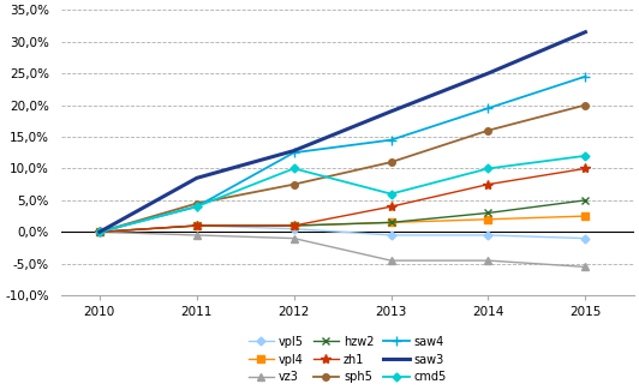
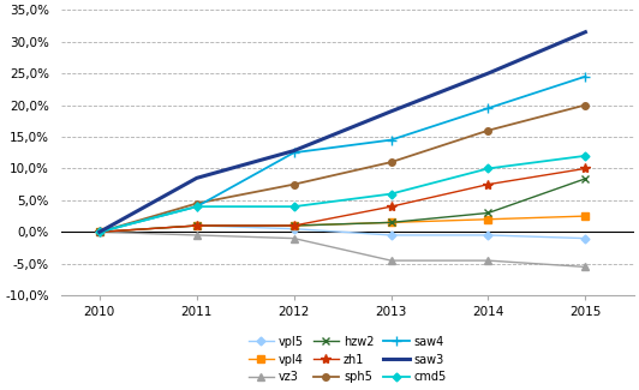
cmd5/2012: 10% -> 4%
hzw2/2015: 5,0% -> 8,4%
